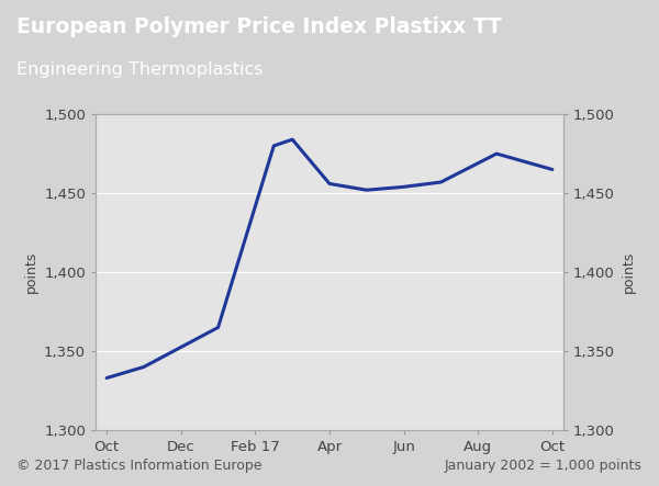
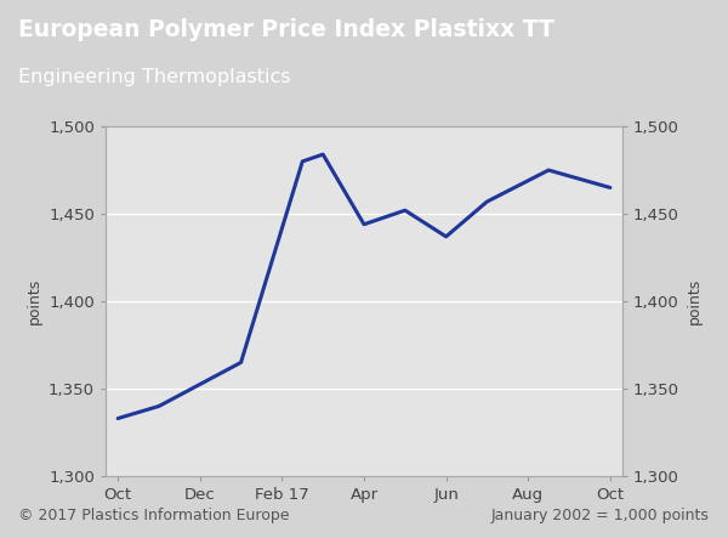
Apr: 1,456 -> 1,444
Jun: 1,454 -> 1,437
